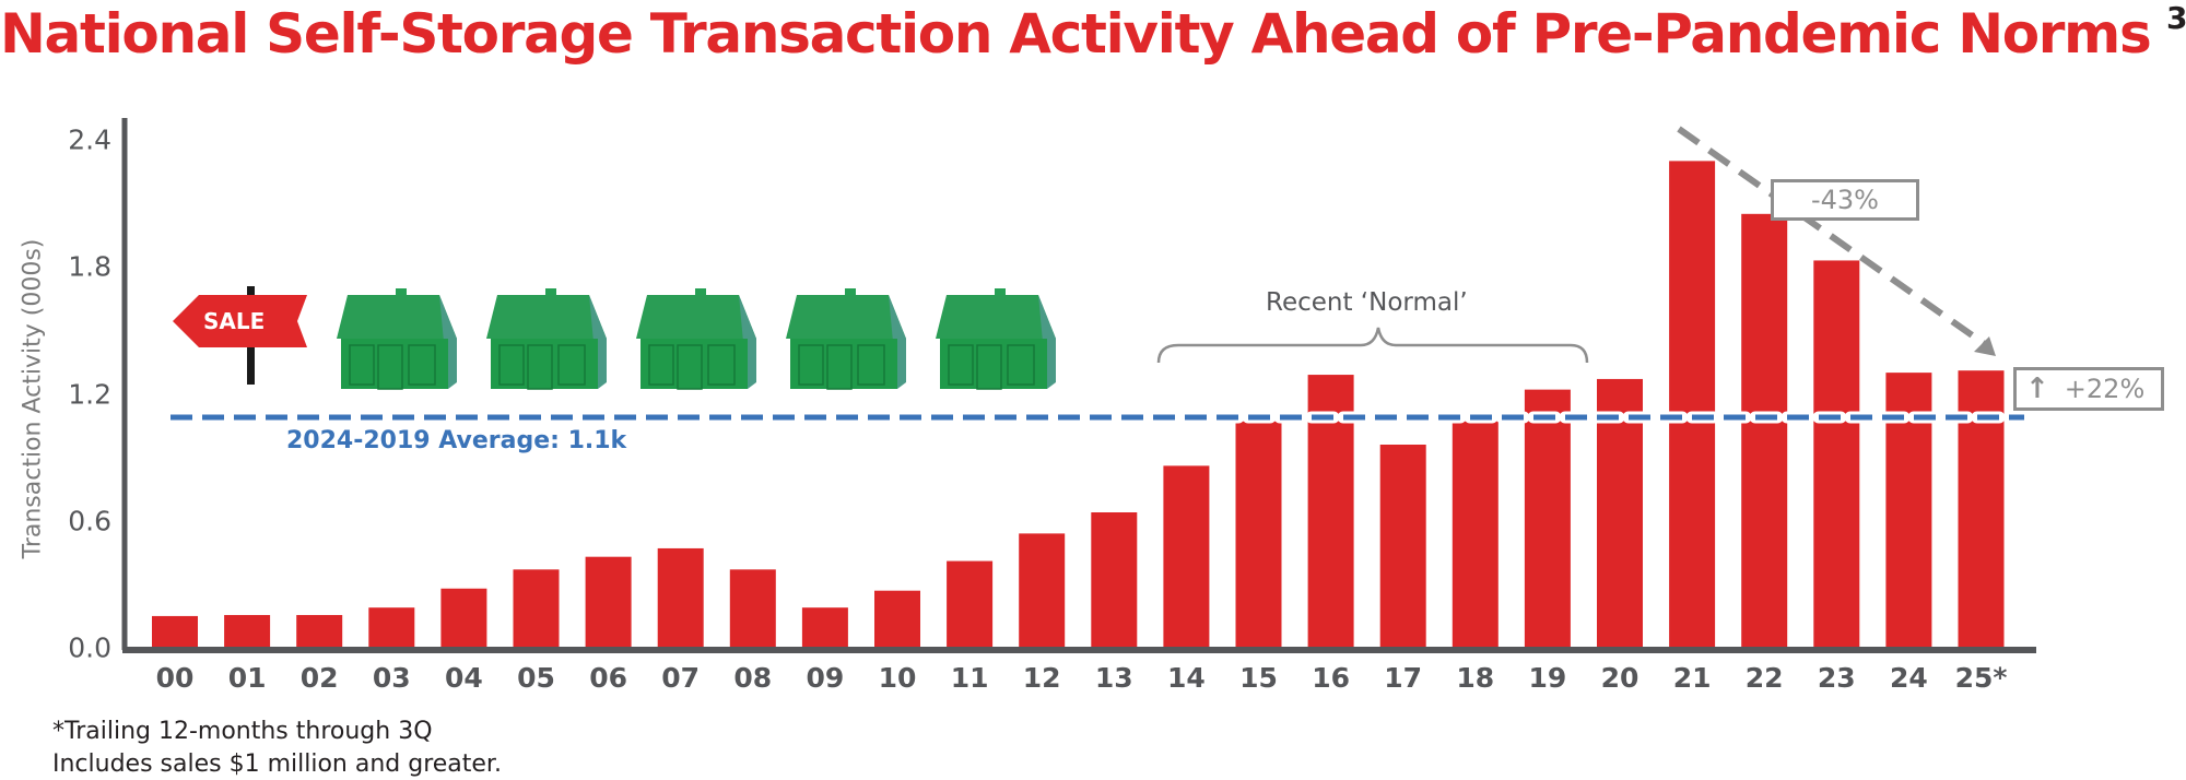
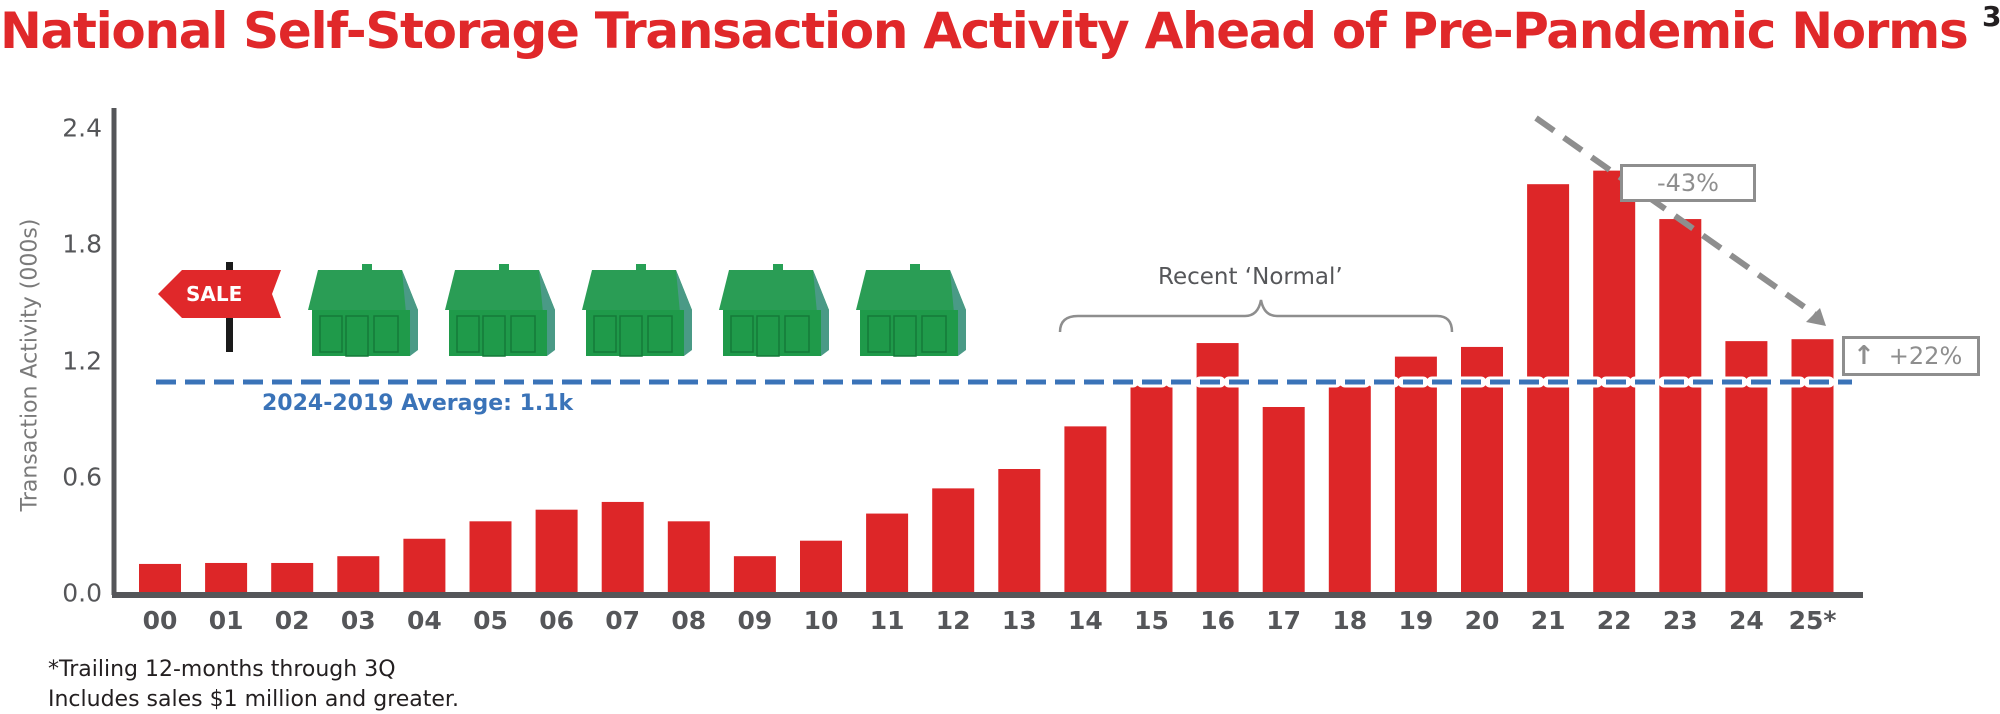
21: 2.30 -> 2.11
22: 2.05 -> 2.18
23: 1.83 -> 1.93
